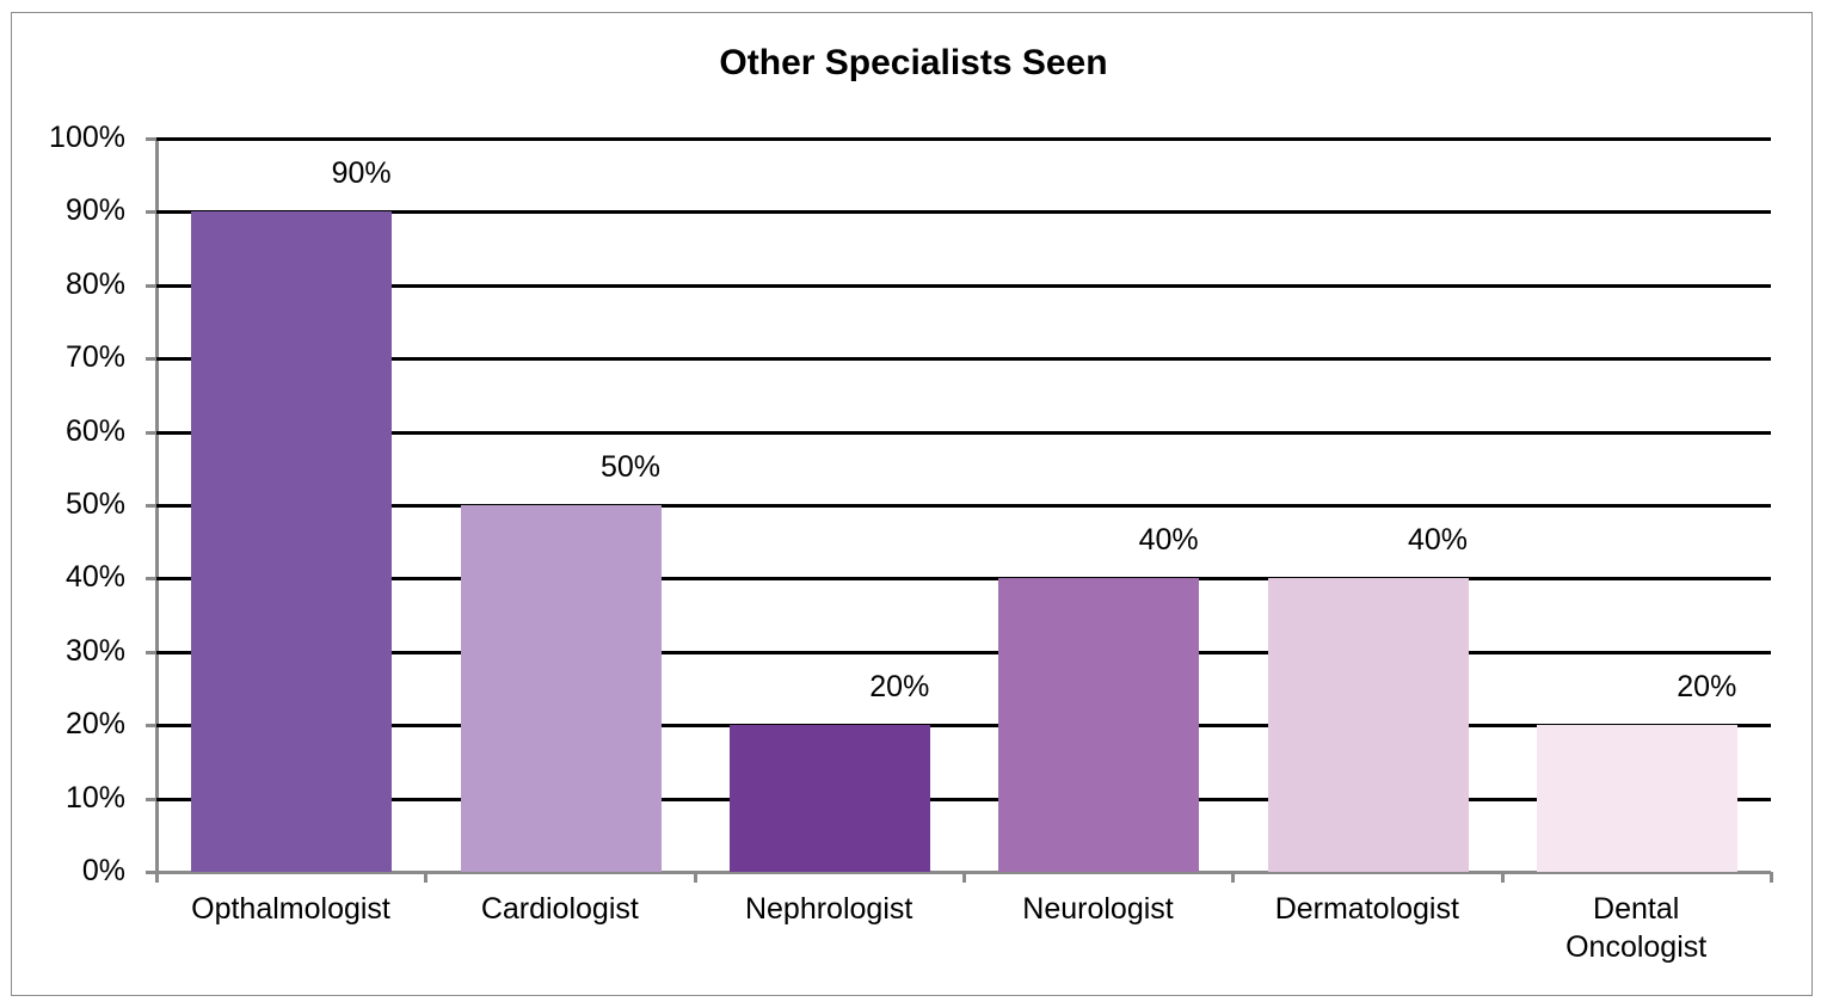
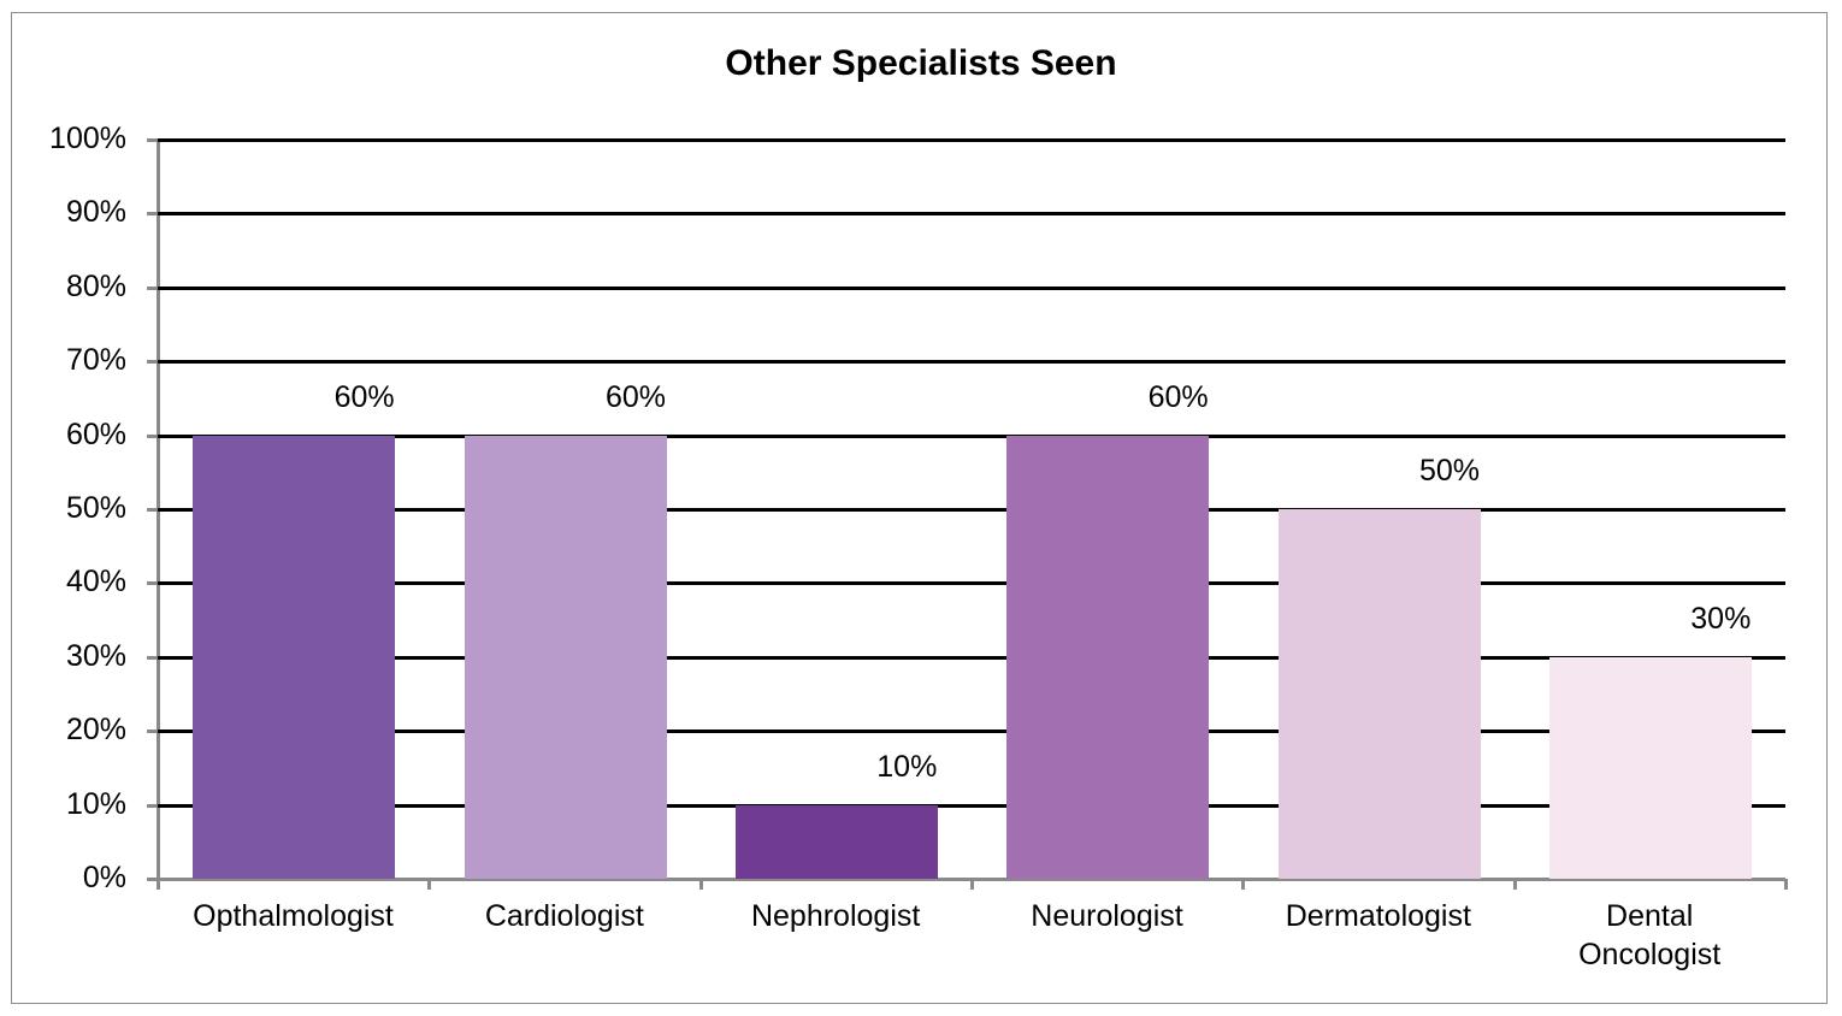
Opthalmologist: 90% -> 60%
Cardiologist: 50% -> 60%
Nephrologist: 20% -> 10%
Neurologist: 40% -> 60%
Dermatologist: 40% -> 50%
Dental Oncologist: 20% -> 30%
